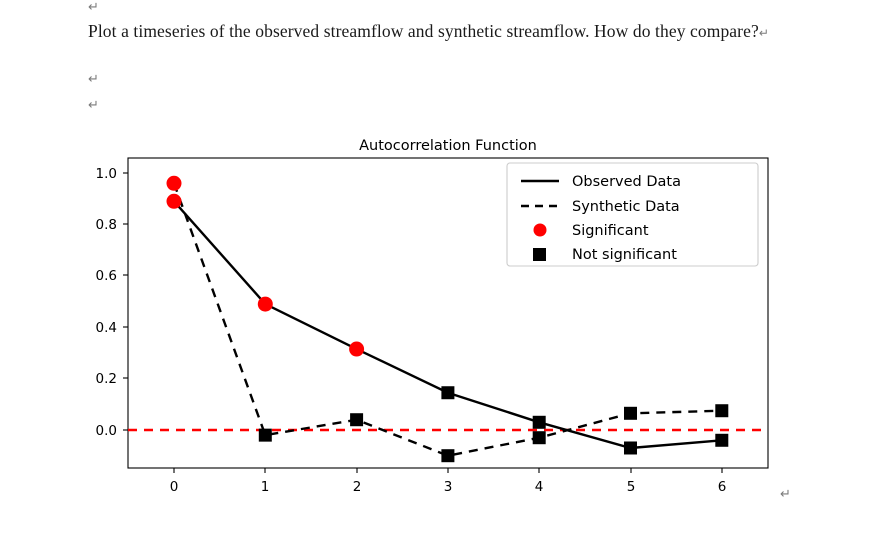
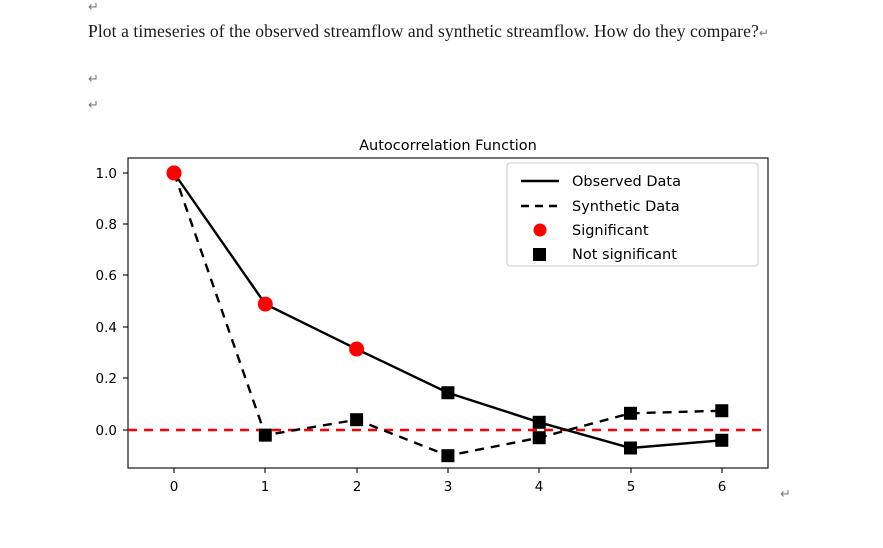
Observed Data/0: 0.89 -> 1.00
Synthetic Data/0: 0.96 -> 1.00
